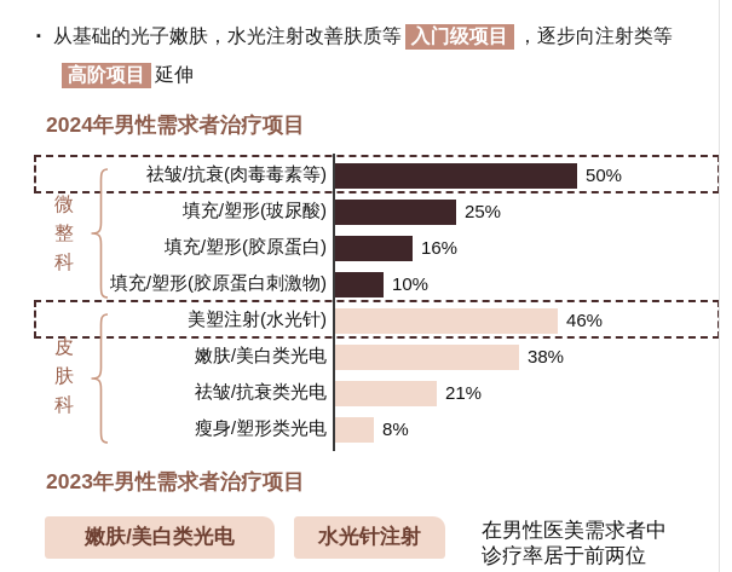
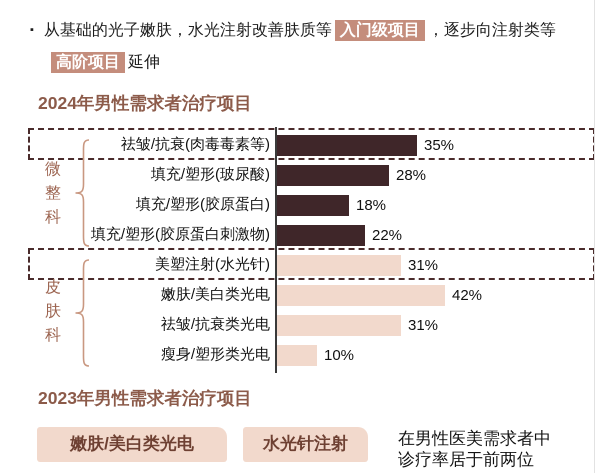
祛皱/抗衰(肉毒毒素等): 50% -> 35%
填充/塑形(玻尿酸): 25% -> 28%
填充/塑形(胶原蛋白): 16% -> 18%
填充/塑形(胶原蛋白刺激物): 10% -> 22%
美塑注射(水光针): 46% -> 31%
嫩肤/美白类光电: 38% -> 42%
祛皱/抗衰类光电: 21% -> 31%
瘦身/塑形类光电: 8% -> 10%
